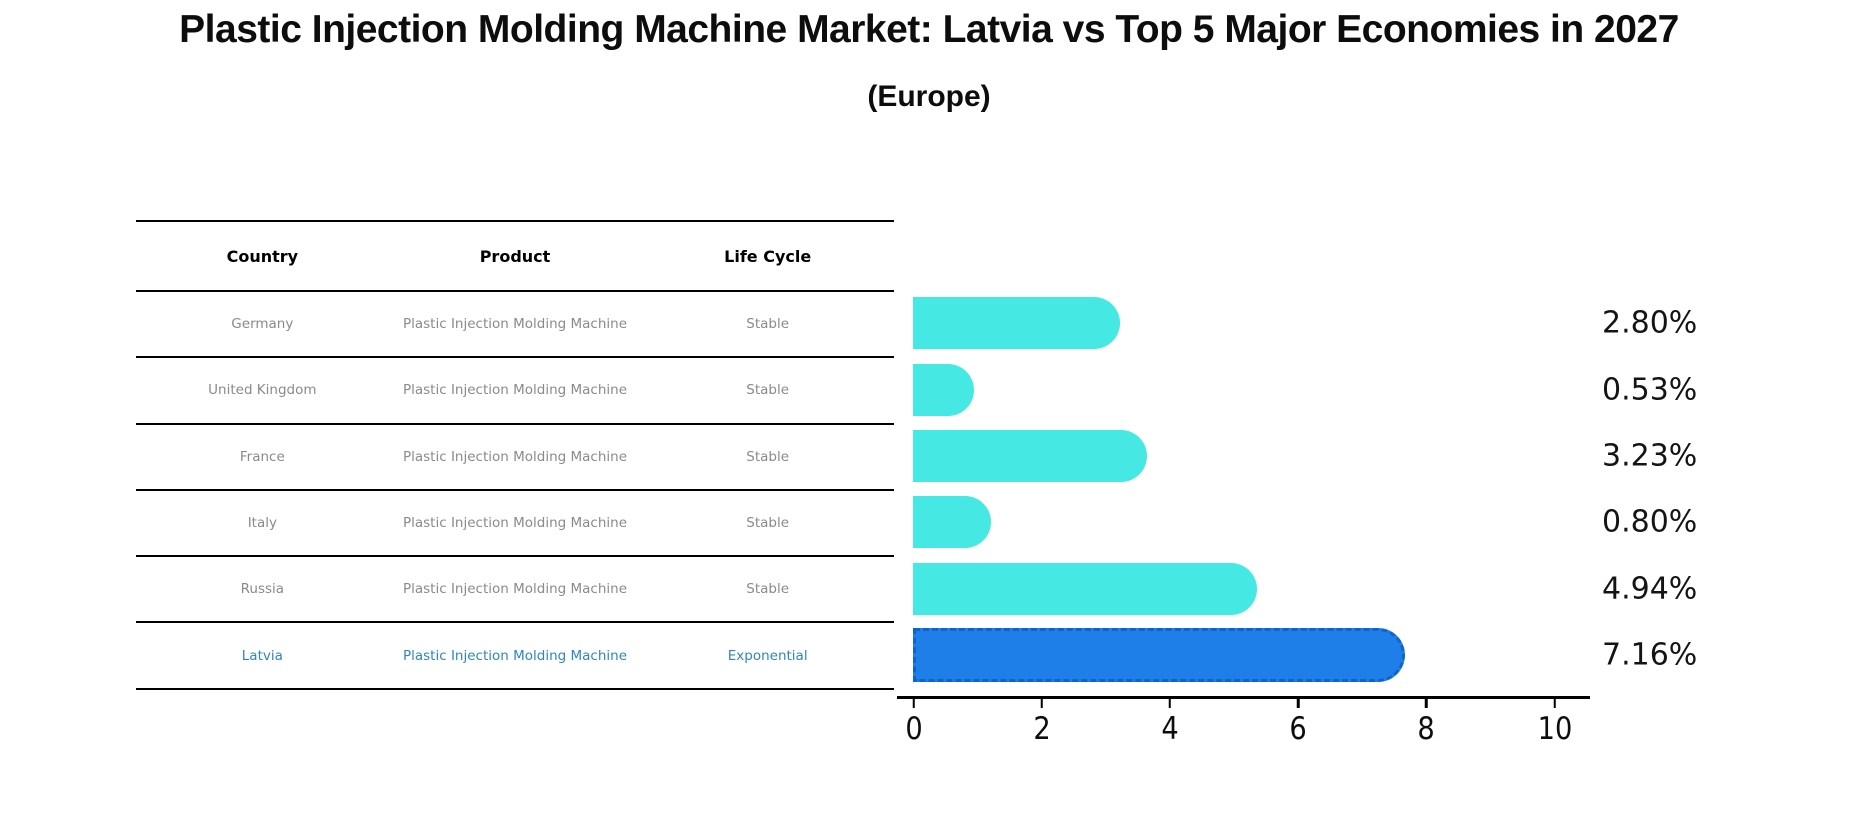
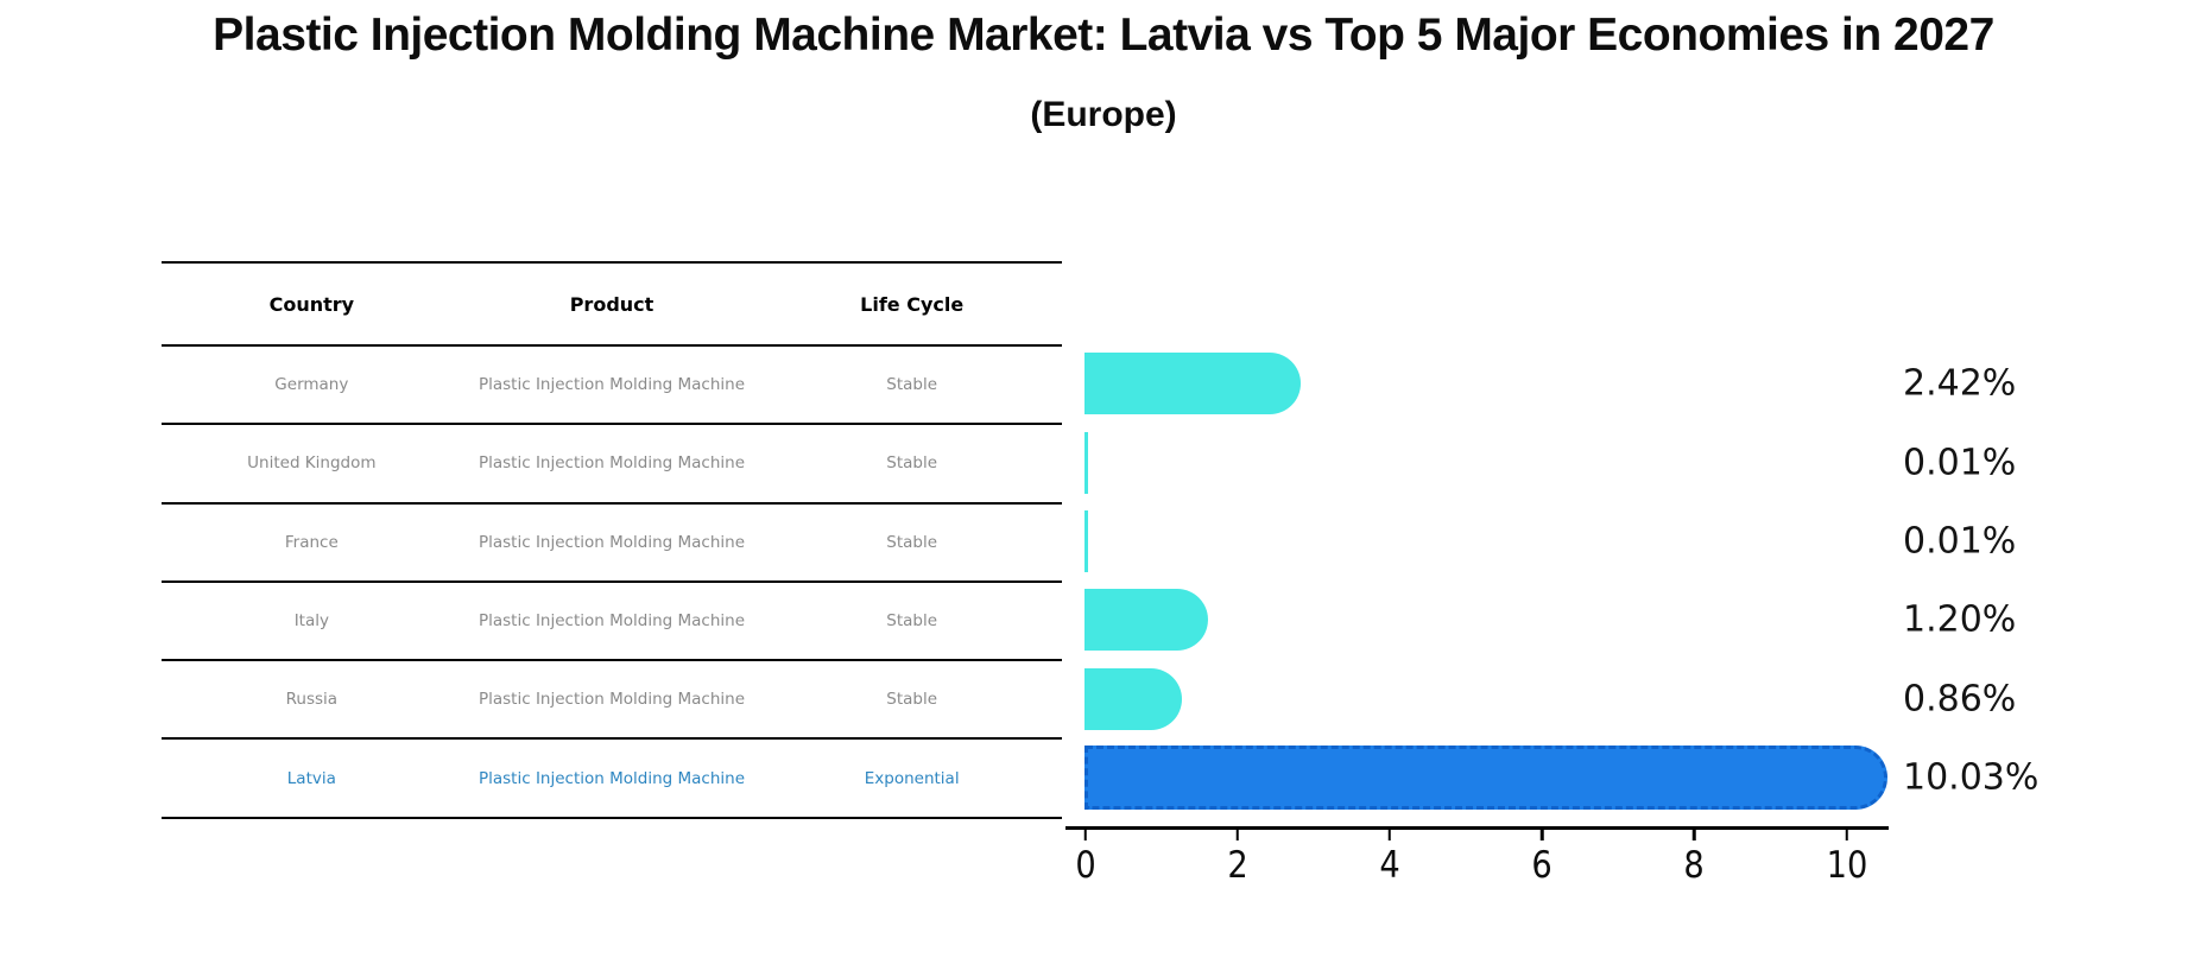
Germany: 2.80% -> 2.42%
United Kingdom: 0.53% -> 0.01%
France: 3.23% -> 0.01%
Italy: 0.80% -> 1.20%
Russia: 4.94% -> 0.86%
Latvia: 7.16% -> 10.03%
